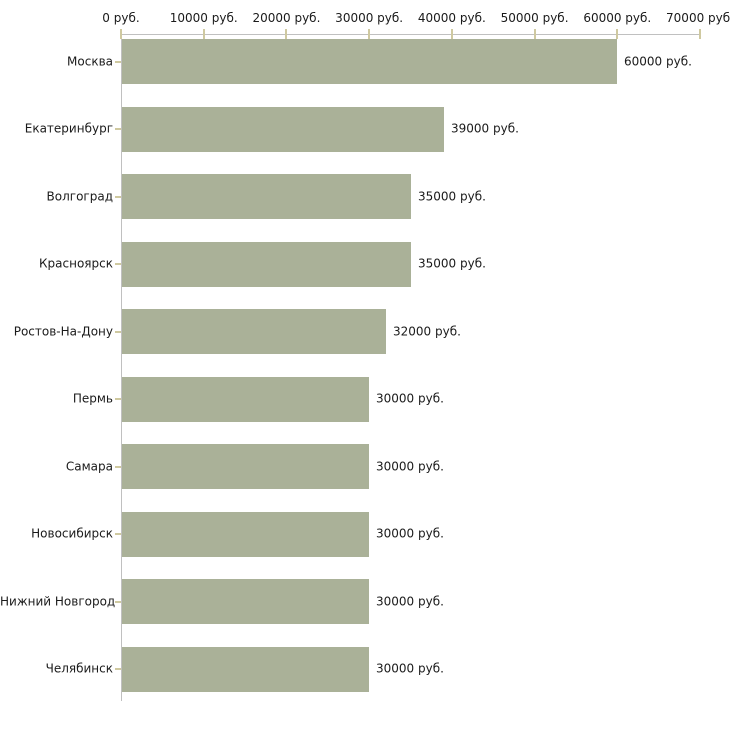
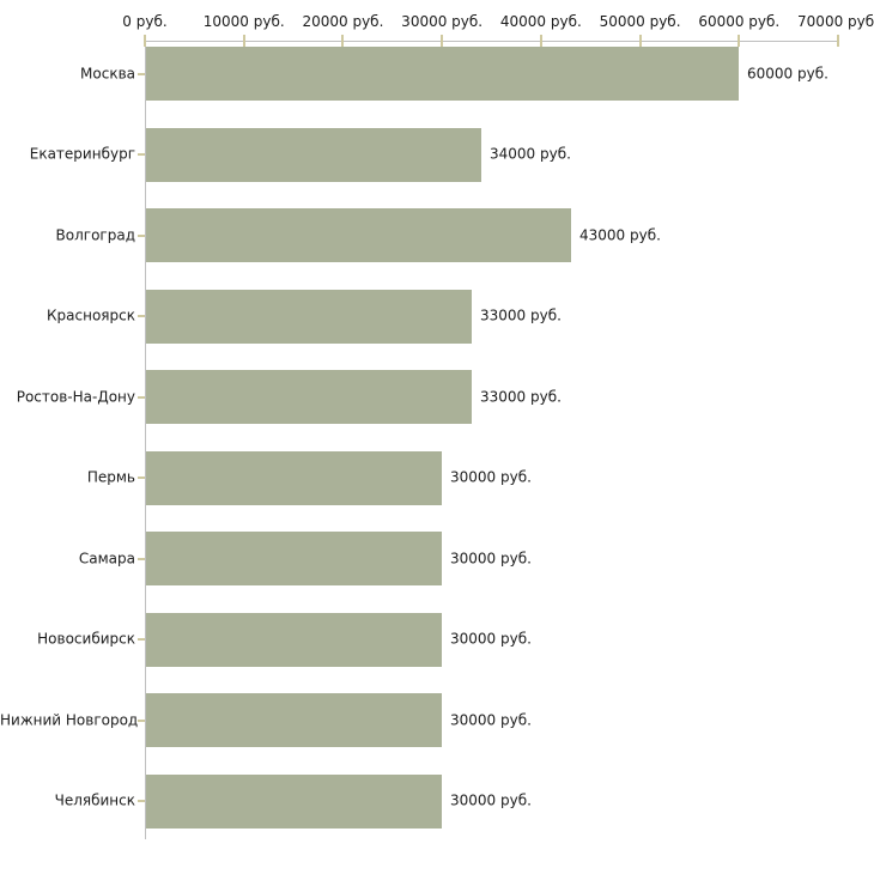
Екатеринбург: 39000 -> 34000
Волгоград: 35000 -> 43000
Красноярск: 35000 -> 33000
Ростов-На-Дону: 32000 -> 33000
